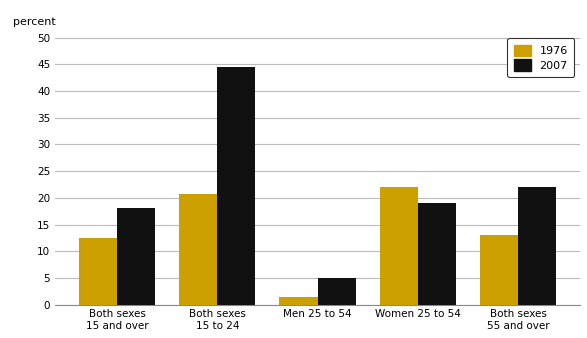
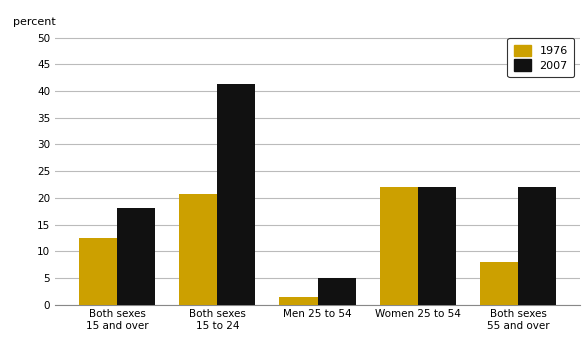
2007/Both sexes 15 to 24: 44.5 -> 41.4
2007/Women 25 to 54: 19.0 -> 22.0
1976/Both sexes 55 and over: 13.0 -> 8.0
